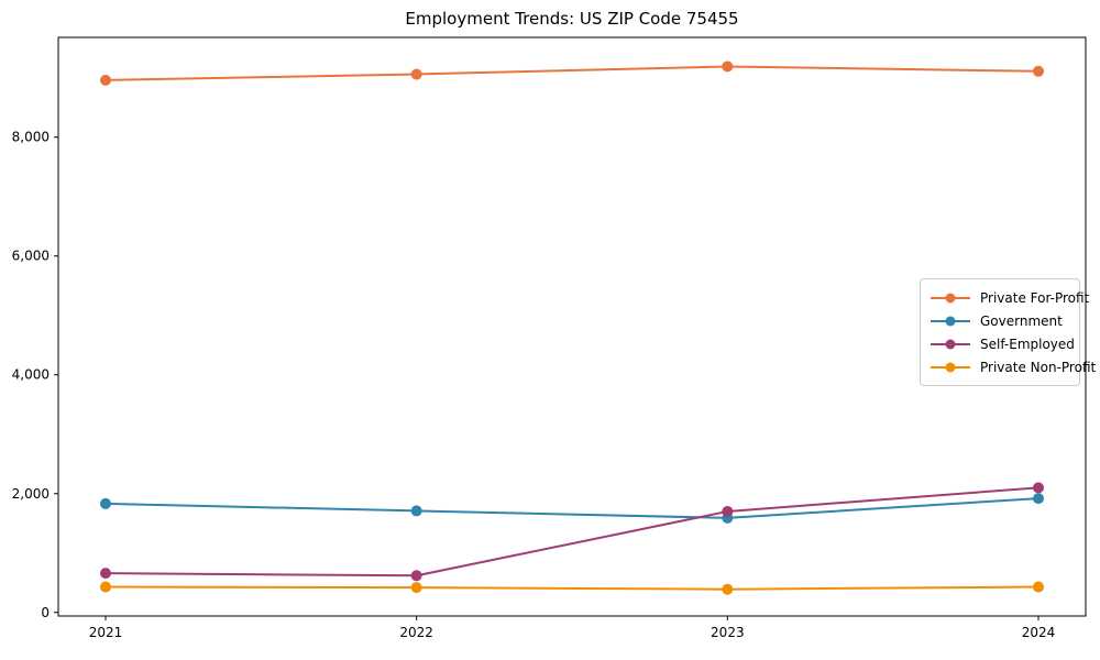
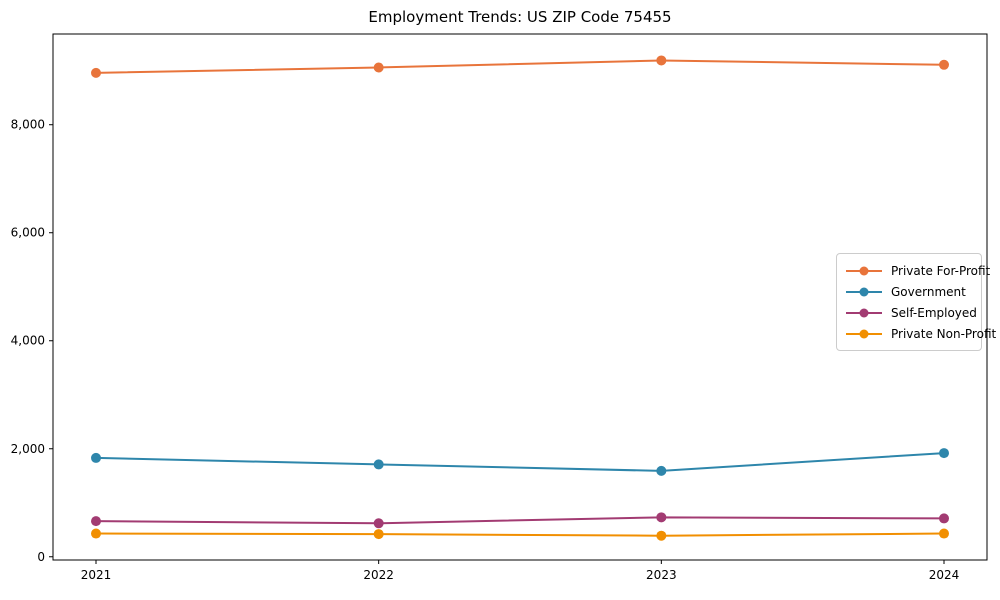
Self-Employed/2023: 1700 -> 700
Self-Employed/2024: 2100 -> 700
